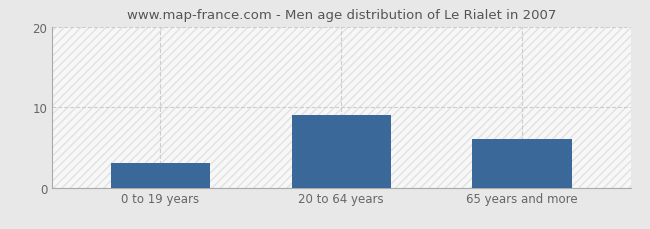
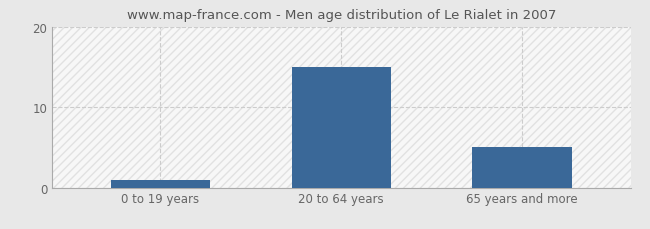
0 to 19 years: 3 -> 1
20 to 64 years: 9 -> 15
65 years and more: 6 -> 5
